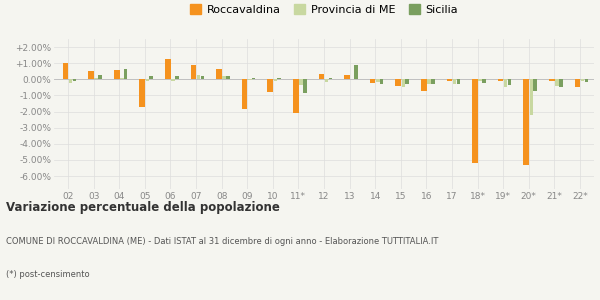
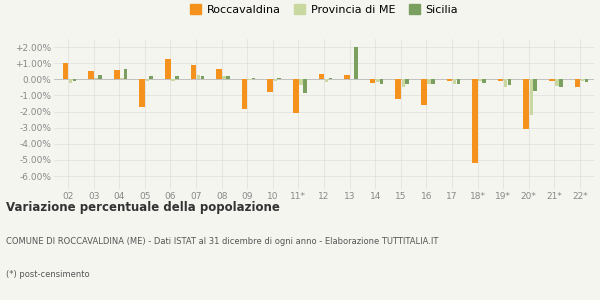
Sicilia/13: 0.9% -> 2.0%
Roccavaldina/15: -0.4% -> -1.2%
Roccavaldina/16: -0.7% -> -1.6%
Roccavaldina/20*: -5.3% -> -3.1%
